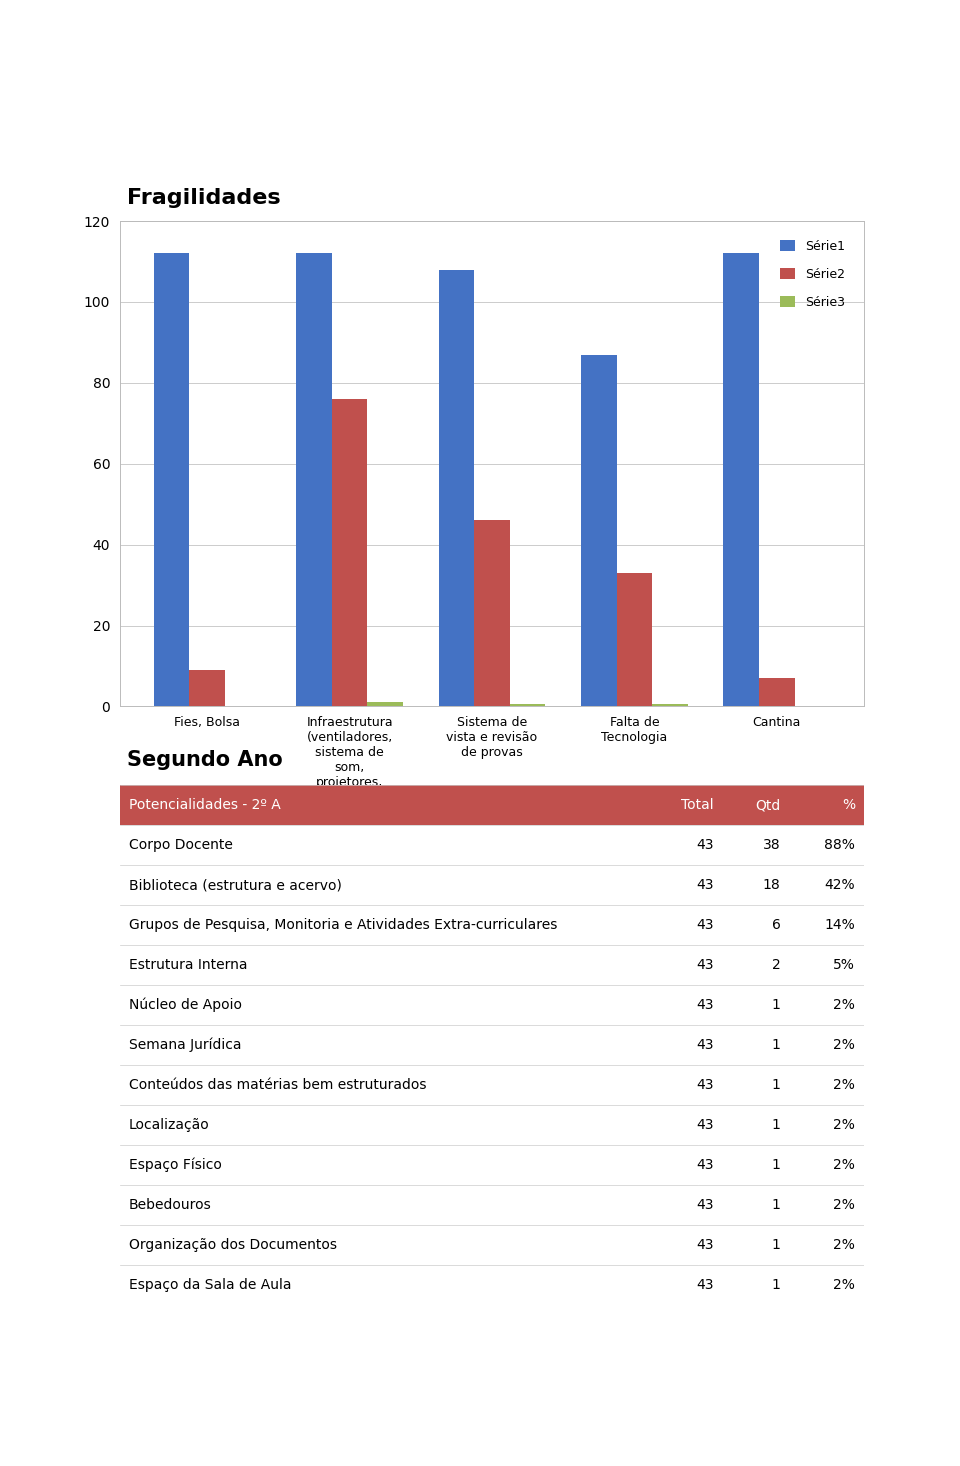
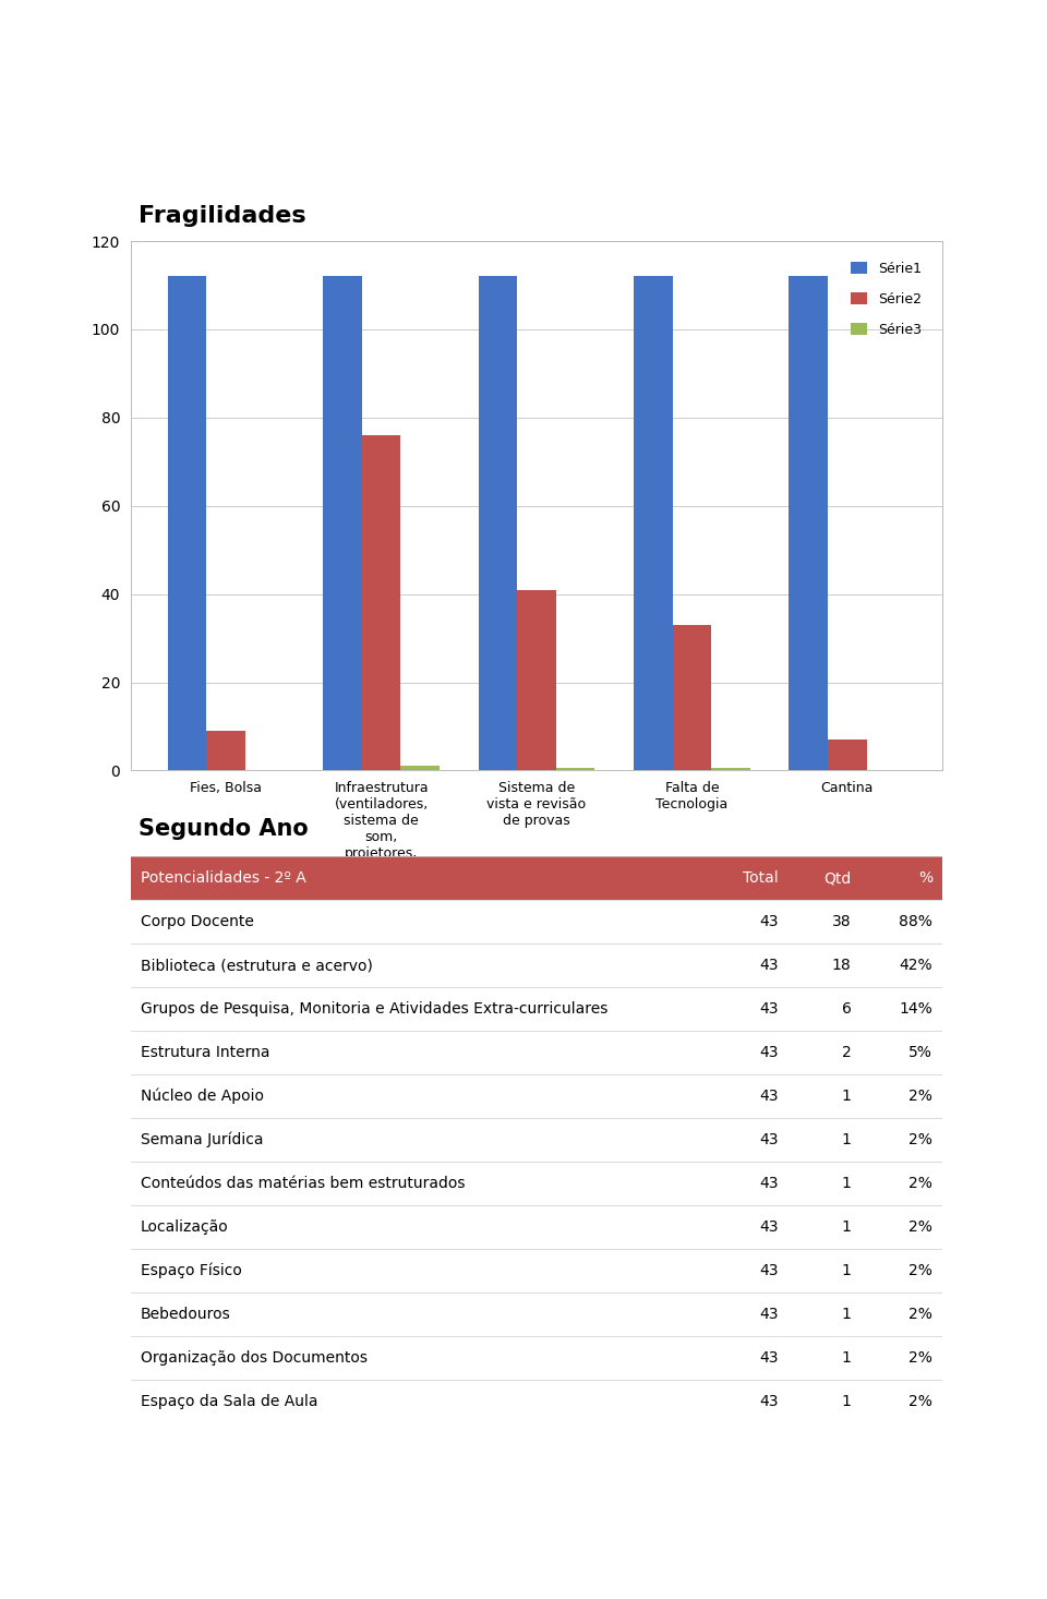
Série1/Sistema de vista e revisão de provas: 108 -> 112
Série2/Sistema de vista e revisão de provas: 46 -> 41
Série1/Falta de Tecnologia: 87 -> 112
